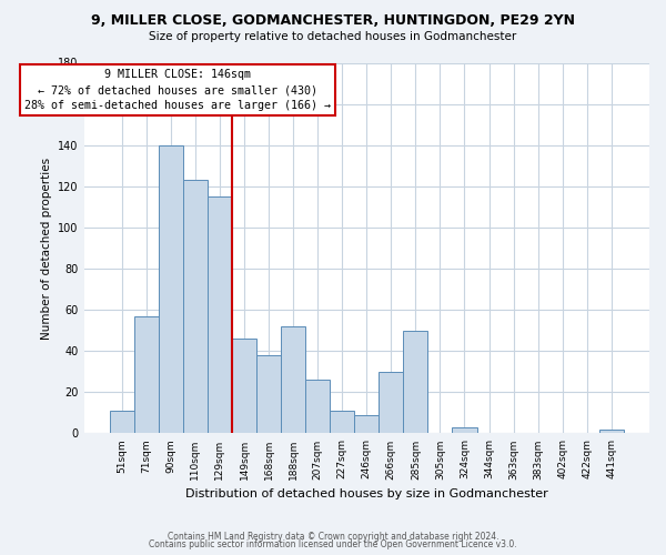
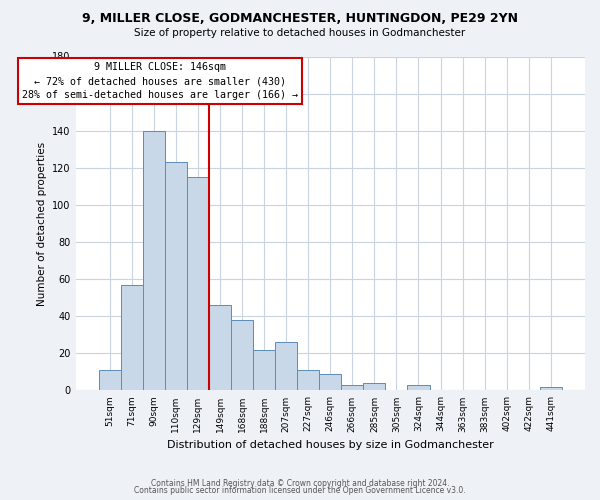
188sqm: 52 -> 22
266sqm: 30 -> 3
285sqm: 50 -> 4
